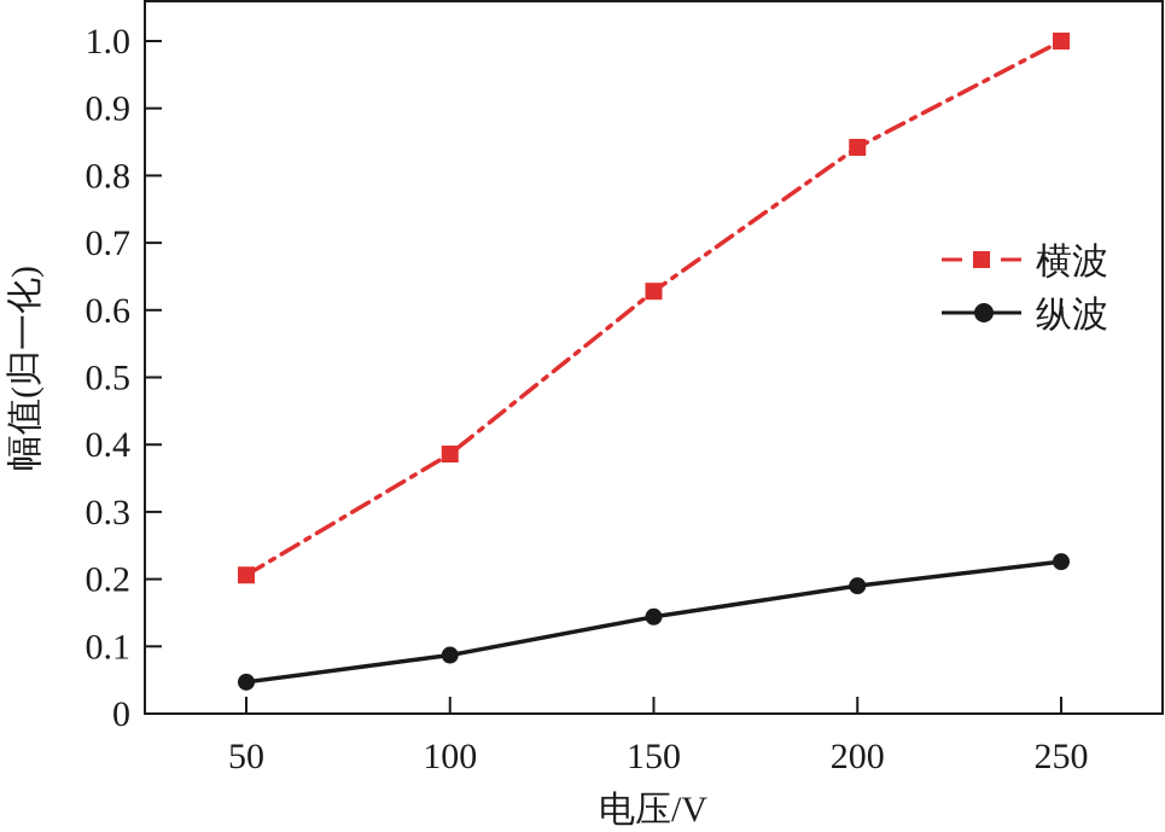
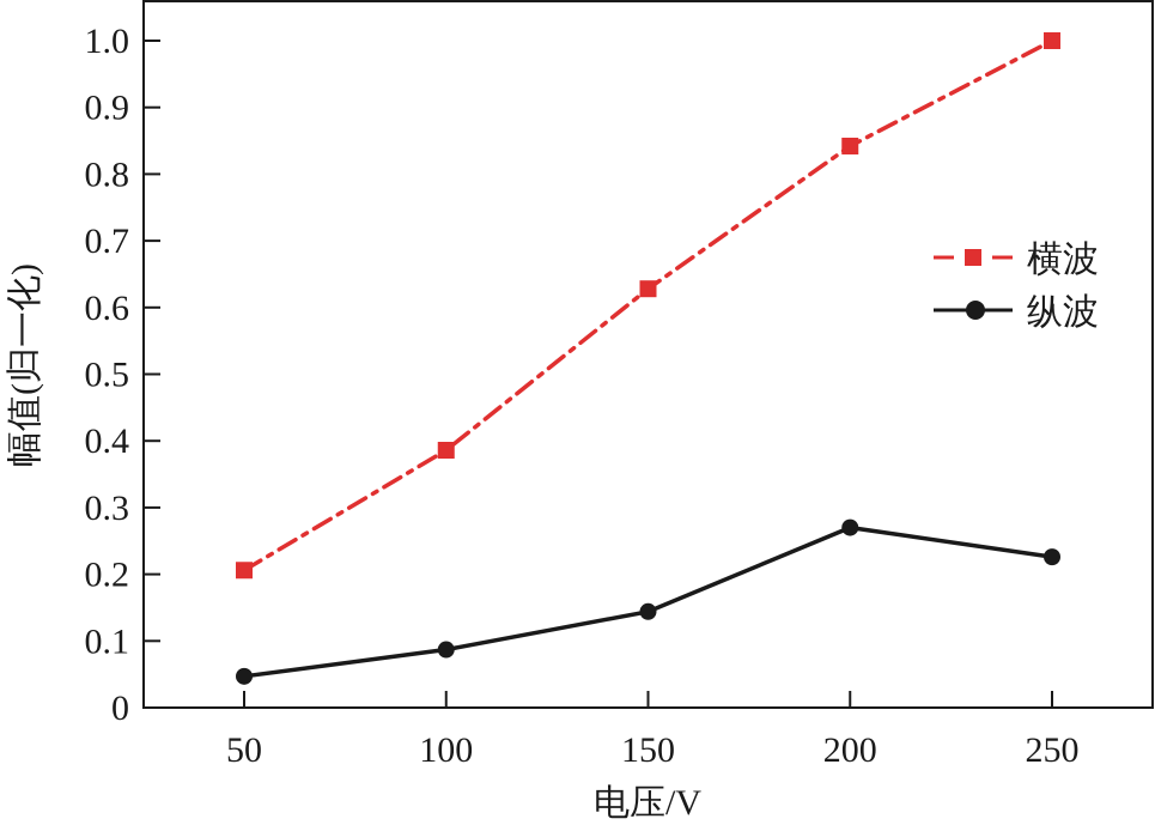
纵波/200: 0.19 -> 0.27
